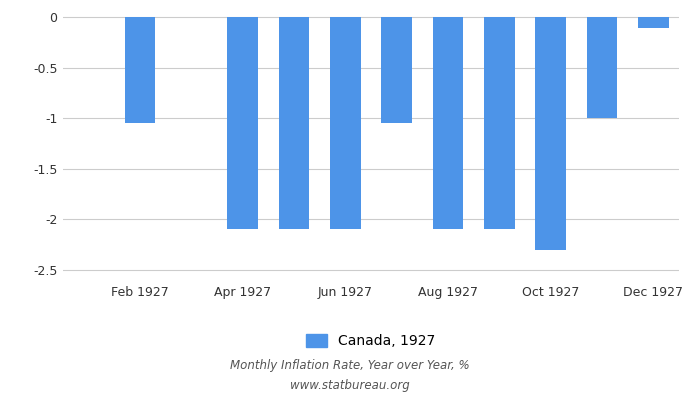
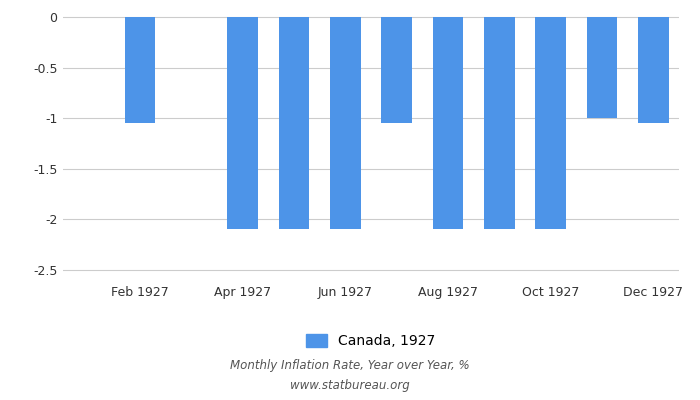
Oct 1927: -2.30 -> -2.10
Dec 1927: -0.11 -> -1.05
